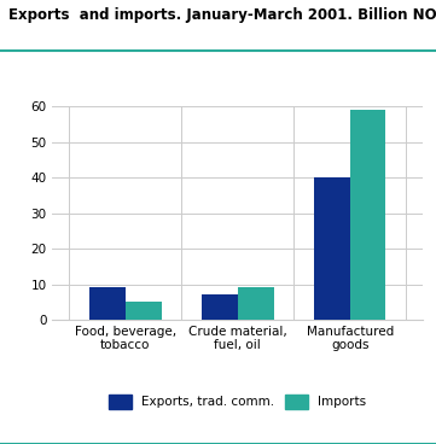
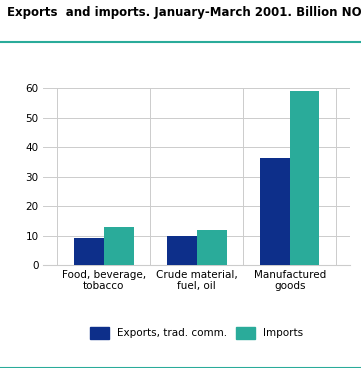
Imports/Food, beverage, tobacco: 5 -> 13
Exports, trad. comm./Crude material, fuel, oil: 7.0 -> 10.0
Imports/Crude material, fuel, oil: 9 -> 12
Exports, trad. comm./Manufactured goods: 40.0 -> 36.5
